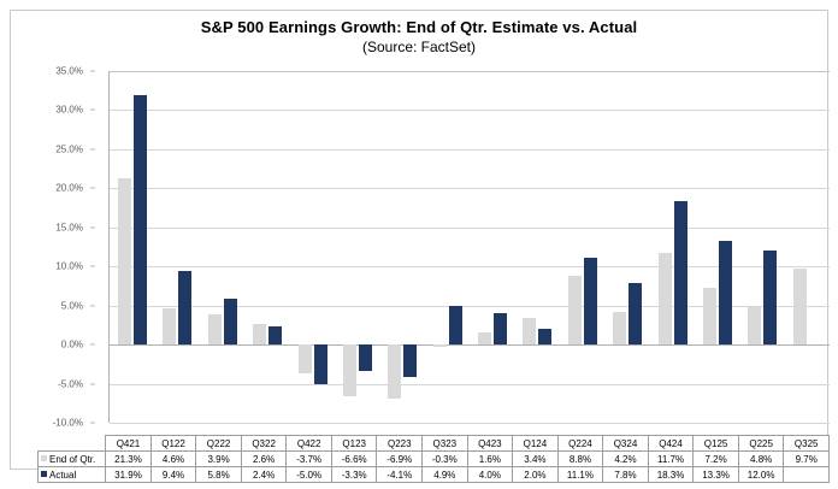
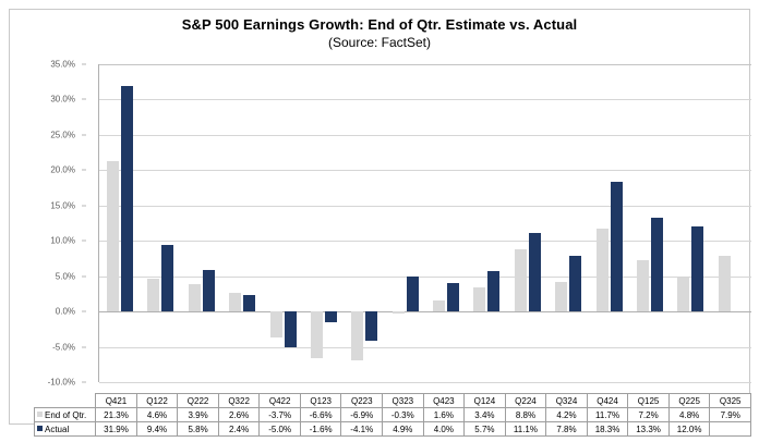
Actual/Q123: -3.3% -> -1.6%
Actual/Q124: 2.0% -> 5.7%
End of Qtr./Q325: 9.7% -> 7.9%
